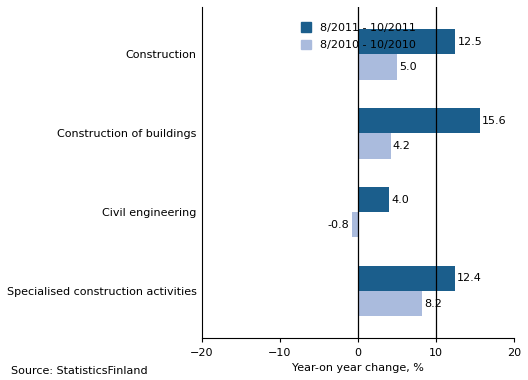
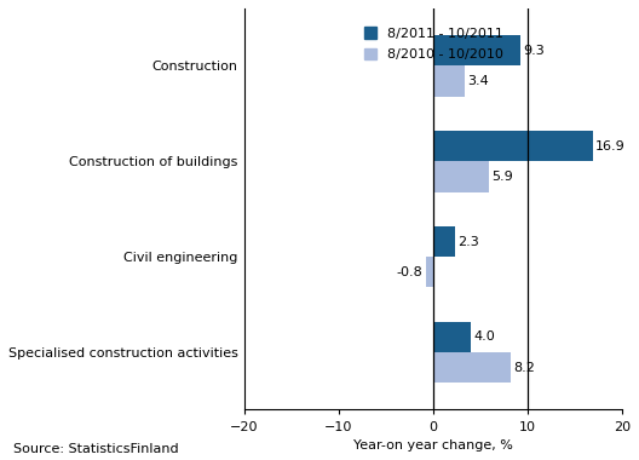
8/2011 - 10/2011/Construction: 12.5 -> 9.3
8/2010 - 10/2010/Construction: 5.0 -> 3.4
8/2011 - 10/2011/Construction of buildings: 15.6 -> 16.9
8/2010 - 10/2010/Construction of buildings: 4.2 -> 5.9
8/2011 - 10/2011/Civil engineering: 4.0 -> 2.3
8/2011 - 10/2011/Specialised construction activities: 12.4 -> 4.0
